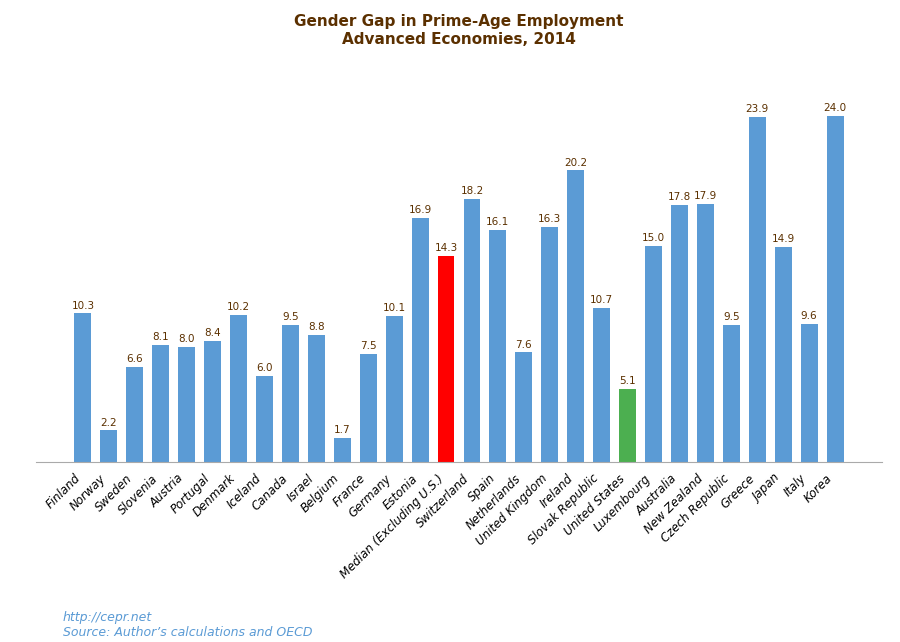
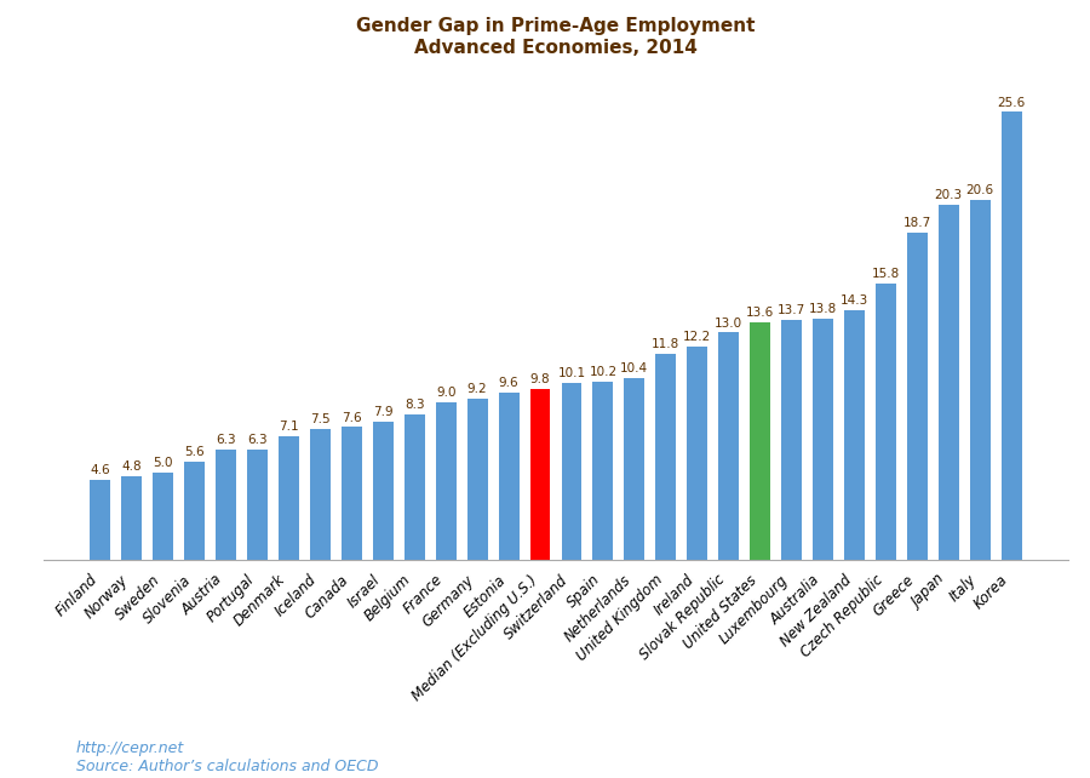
Finland: 10.3 -> 4.6
Norway: 2.2 -> 4.8
Sweden: 6.6 -> 5.0
Slovenia: 8.1 -> 5.6
Austria: 8.0 -> 6.3
Portugal: 8.4 -> 6.3
Denmark: 10.2 -> 7.1
Iceland: 6.0 -> 7.5
Canada: 9.5 -> 7.6
Israel: 8.8 -> 7.9
Belgium: 1.7 -> 8.3
France: 7.5 -> 9.0
Germany: 10.1 -> 9.2
Estonia: 16.9 -> 9.6
Median (Excluding U.S.): 14.3 -> 9.8
Switzerland: 18.2 -> 10.1
Spain: 16.1 -> 10.2
Netherlands: 7.6 -> 10.4
United Kingdom: 16.3 -> 11.8
Ireland: 20.2 -> 12.2
Slovak Republic: 10.7 -> 13.0
United States: 5.1 -> 13.6
Luxembourg: 15.0 -> 13.7
Australia: 17.8 -> 13.8
New Zealand: 17.9 -> 14.3
Czech Republic: 9.5 -> 15.8
Greece: 23.9 -> 18.7
Japan: 14.9 -> 20.3
Italy: 9.6 -> 20.6
Korea: 24.0 -> 25.6
